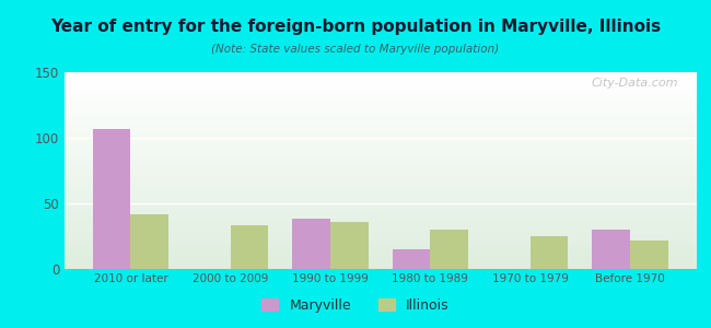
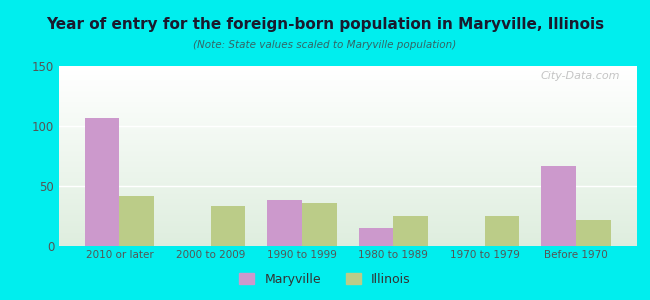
Illinois/1980 to 1989: 30 -> 25
Maryville/Before 1970: 30 -> 67
